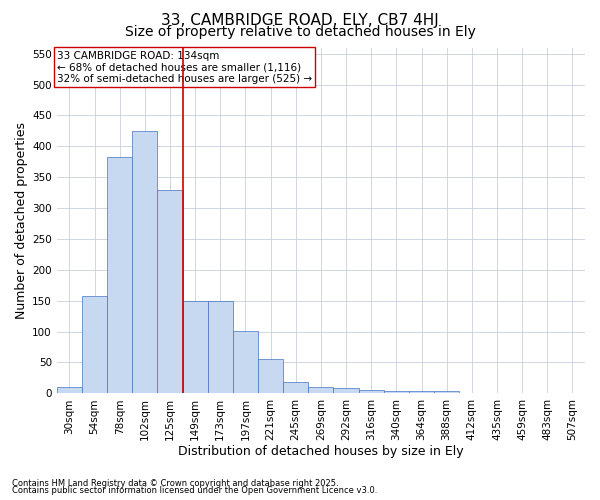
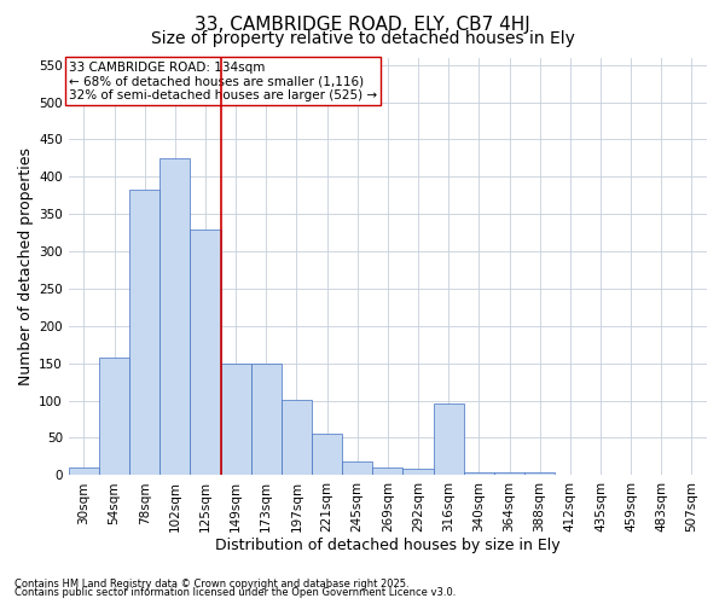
316sqm: 5 -> 96
